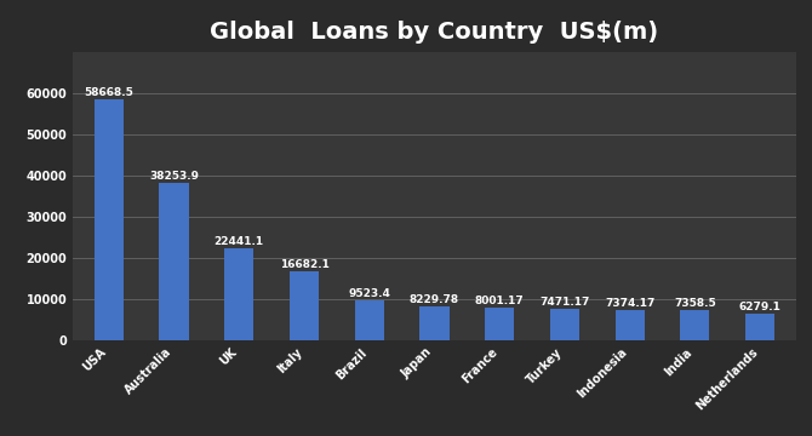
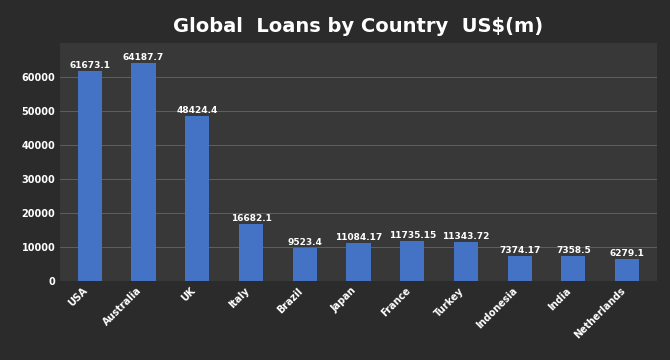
USA: 58668.5 -> 61673.1
Australia: 38253.9 -> 64187.7
UK: 22441.1 -> 48424.4
Japan: 8229.78 -> 11084.17
France: 8001.17 -> 11735.15
Turkey: 7471.17 -> 11343.72
